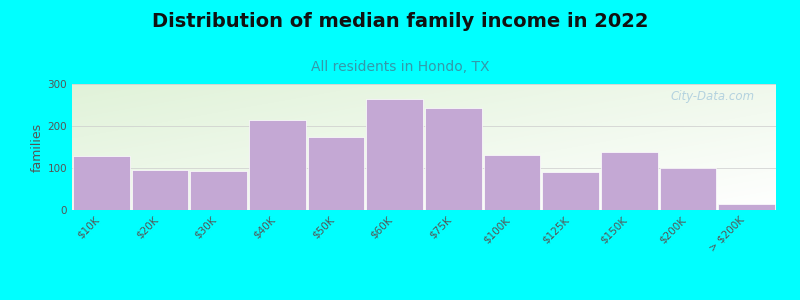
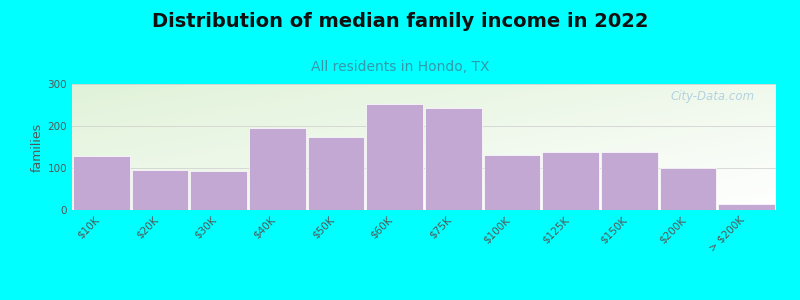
$40K: 215 -> 195
$60K: 265 -> 252
$125K: 90 -> 138
